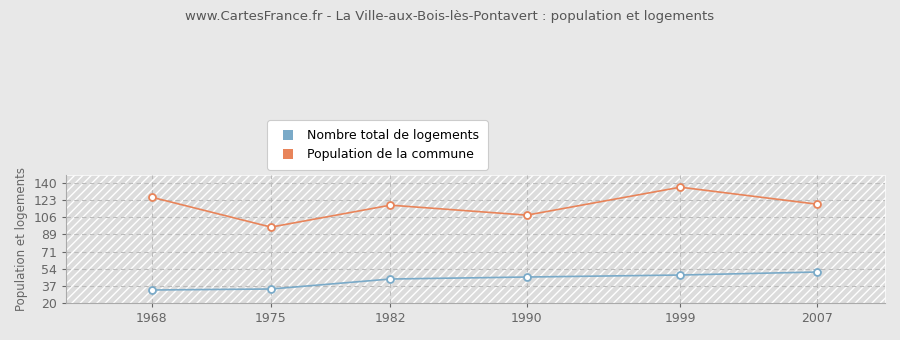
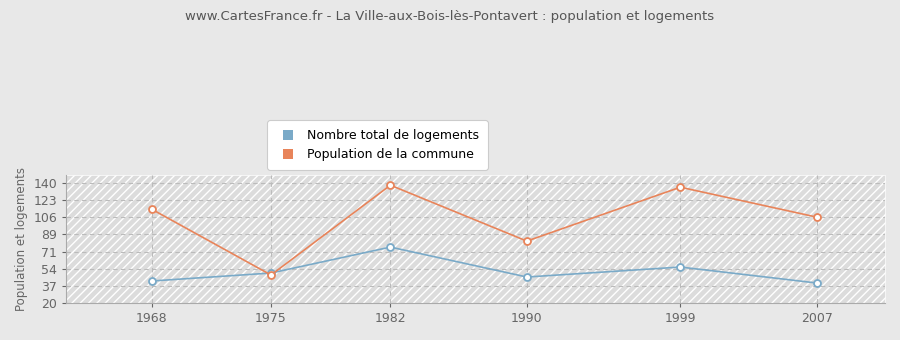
Nombre total de logements/1968: 33 -> 42
Population de la commune/1968: 126 -> 114
Nombre total de logements/1975: 34 -> 50
Population de la commune/1975: 96 -> 48
Nombre total de logements/1982: 44 -> 76
Population de la commune/1982: 118 -> 138
Population de la commune/1990: 108 -> 82
Nombre total de logements/1999: 48 -> 56
Nombre total de logements/2007: 51 -> 40
Population de la commune/2007: 119 -> 106
